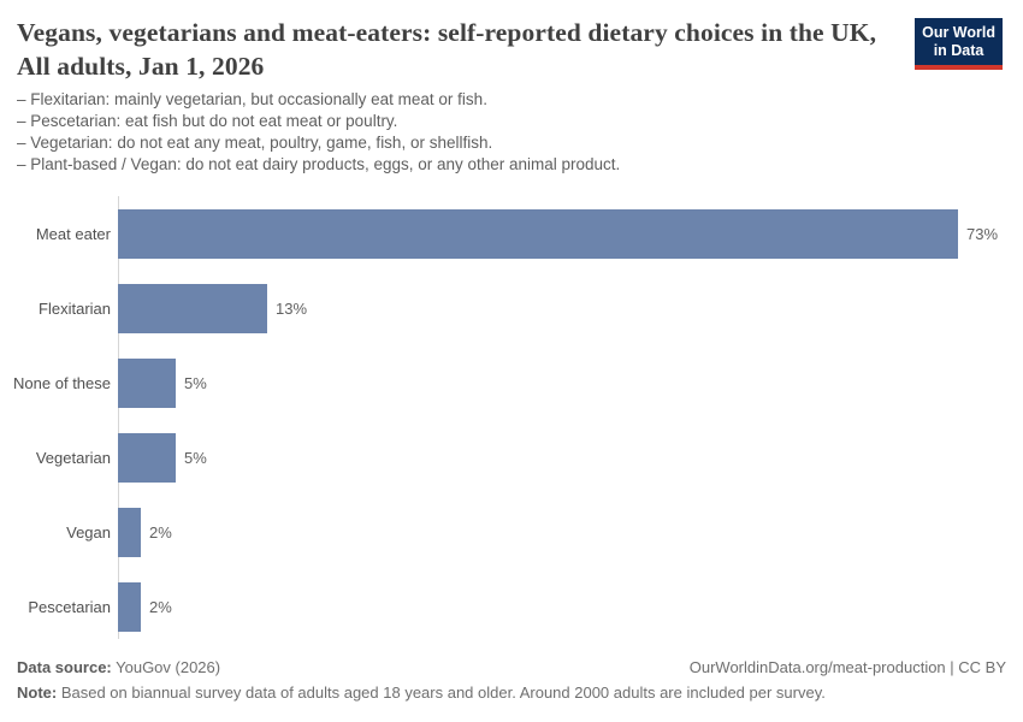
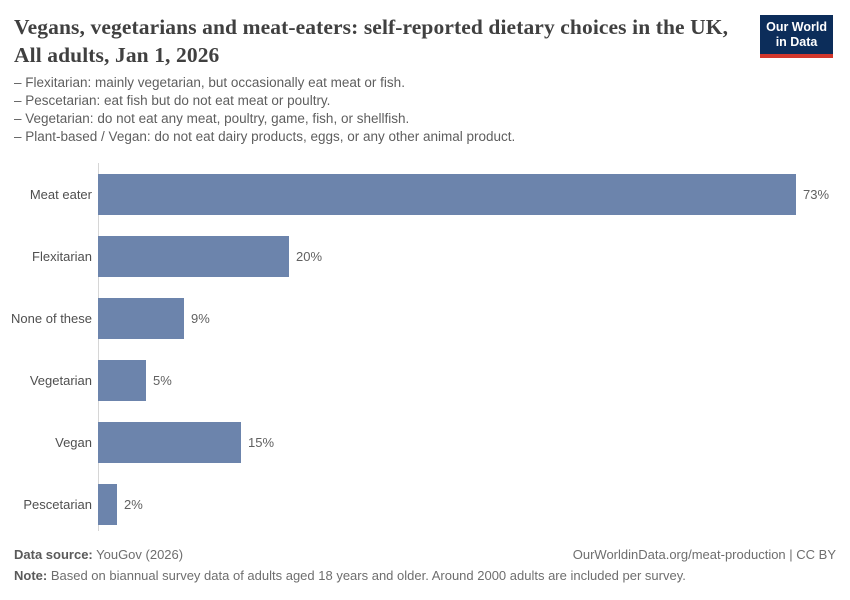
Flexitarian: 13% -> 20%
None of these: 5% -> 9%
Vegan: 2% -> 15%
